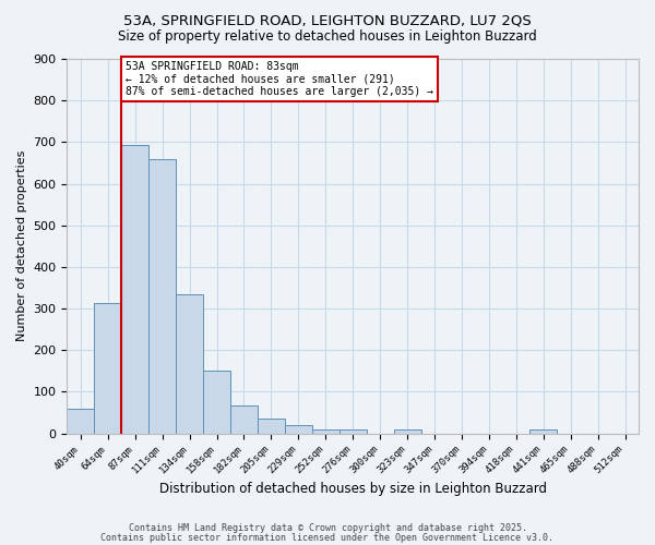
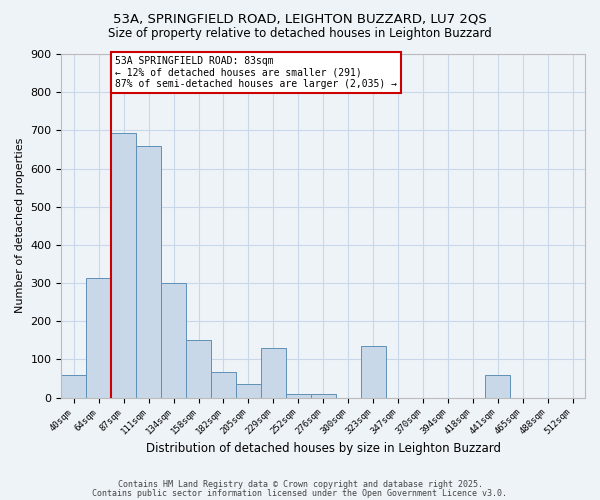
134sqm: 335 -> 300
229sqm: 20 -> 130
323sqm: 10 -> 135
441sqm: 10 -> 60
